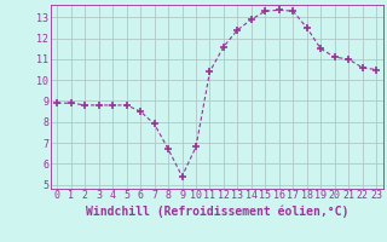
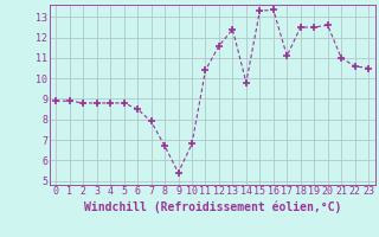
14: 12.9 -> 9.8
17: 13.3 -> 11.1
19: 11.5 -> 12.5
20: 11.1 -> 12.6
